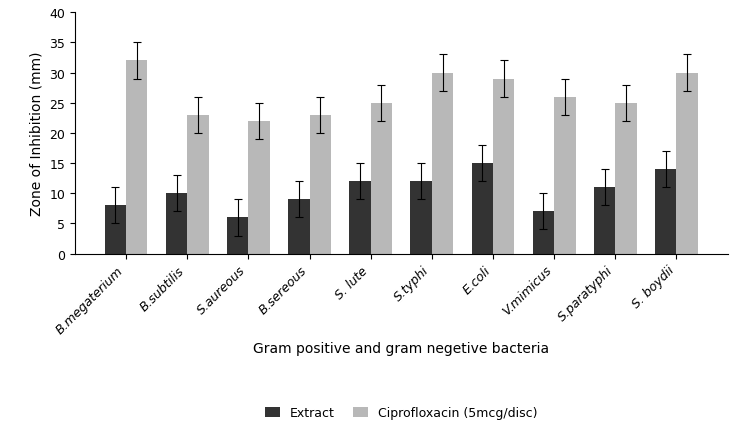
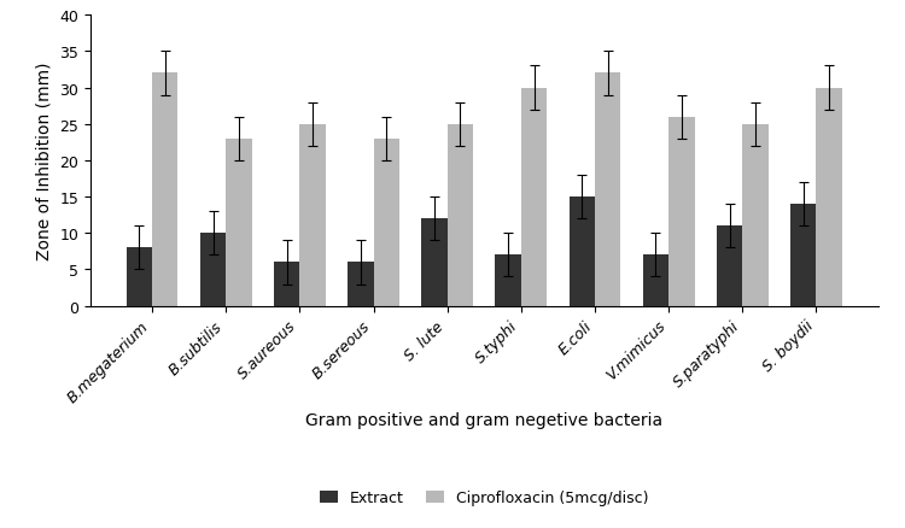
Ciprofloxacin (5mcg/disc)/S.aureous: 22 -> 25
Extract/B.sereous: 9 -> 6
Extract/S.typhi: 12 -> 7
Ciprofloxacin (5mcg/disc)/E.coli: 29 -> 32
